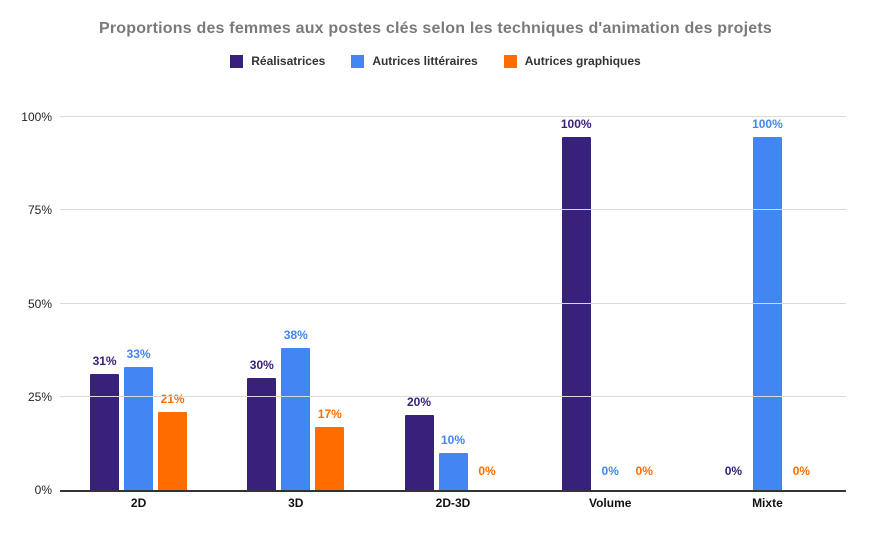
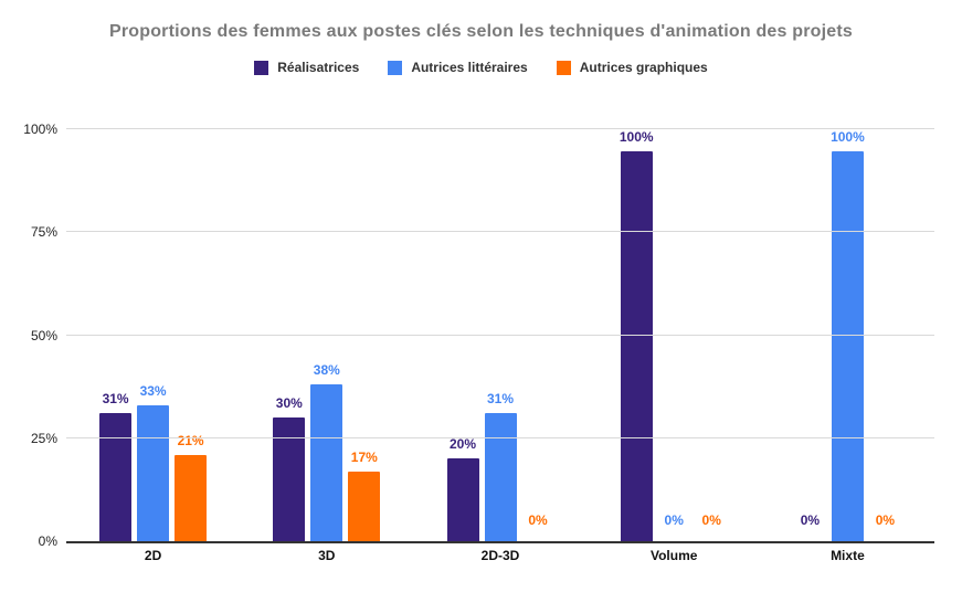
Autrices littéraires/2D-3D: 10% -> 31%
